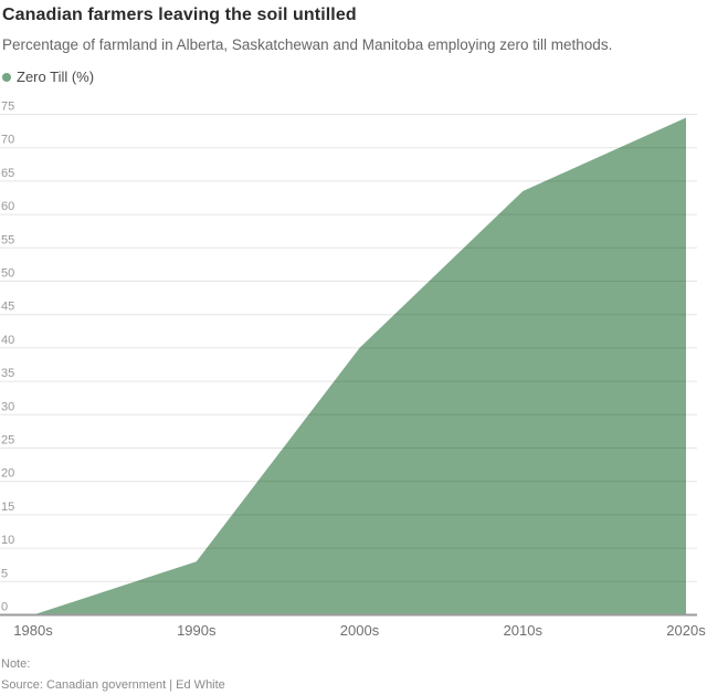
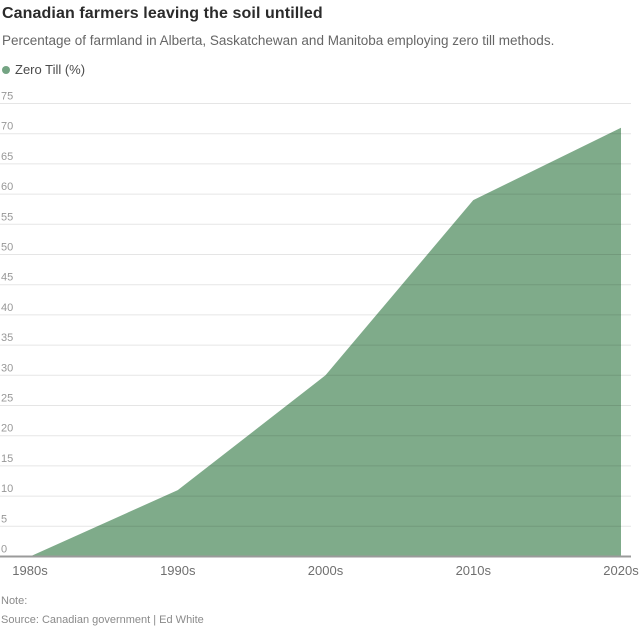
1990s: 8 -> 11
2000s: 40 -> 30
2010s: 64 -> 59
2020s: 74 -> 71
